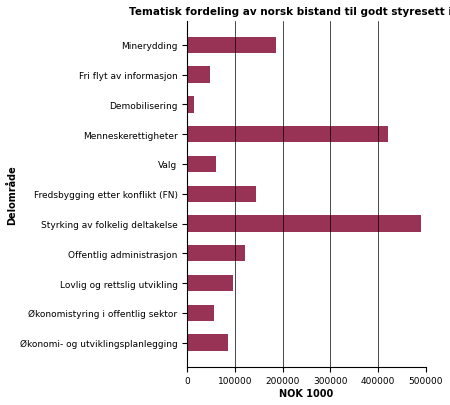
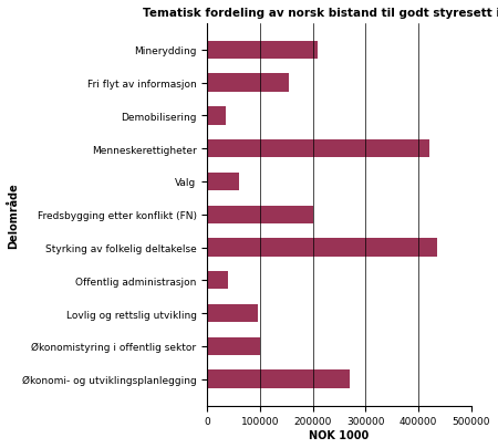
Minerydding: 185000 -> 210000
Fri flyt av informasjon: 47000 -> 155000
Demobilisering: 15000 -> 35000
Fredsbygging etter konflikt (FN): 145000 -> 200000
Styrking av folkelig deltakelse: 490000 -> 435000
Offentlig administrasjon: 120000 -> 40000
Økonomistyring i offentlig sektor: 55000 -> 100000
Økonomi- og utviklingsplanlegging: 85000 -> 270000
